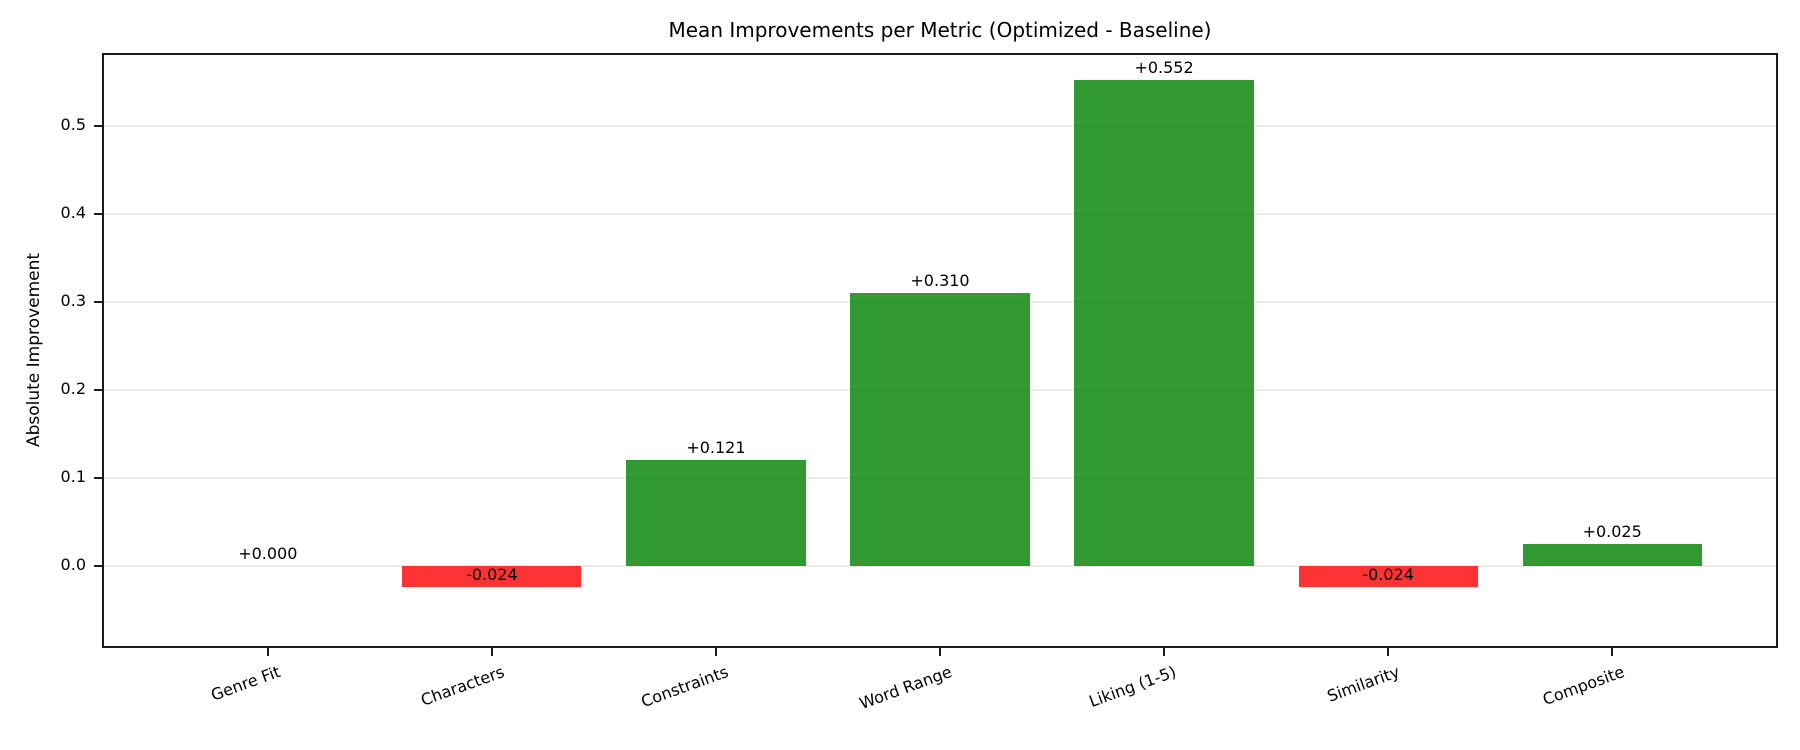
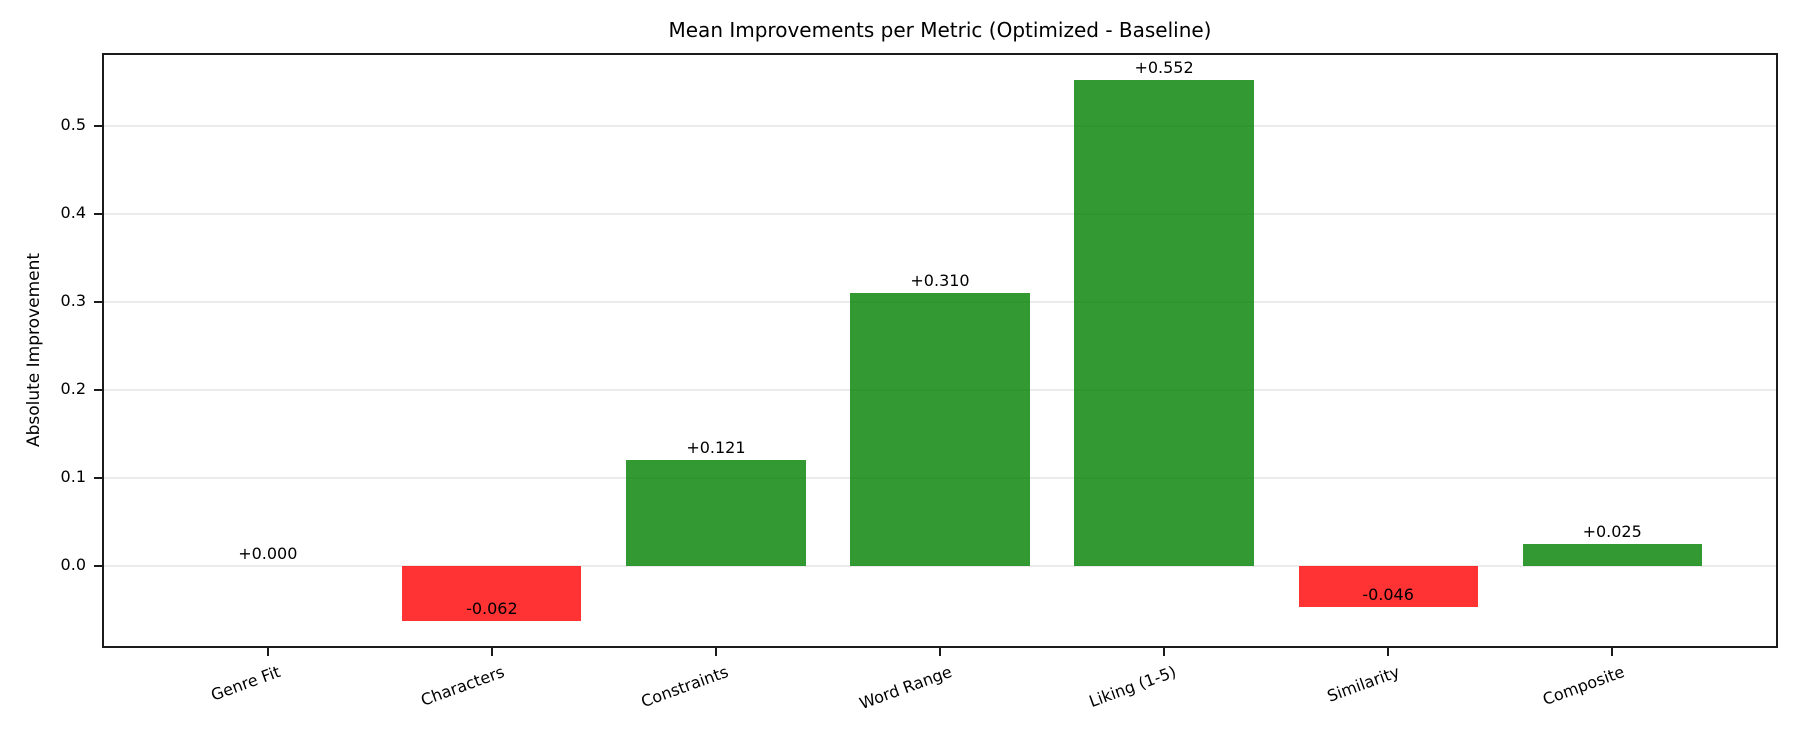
Characters: -0.024 -> -0.062
Similarity: -0.024 -> -0.046
